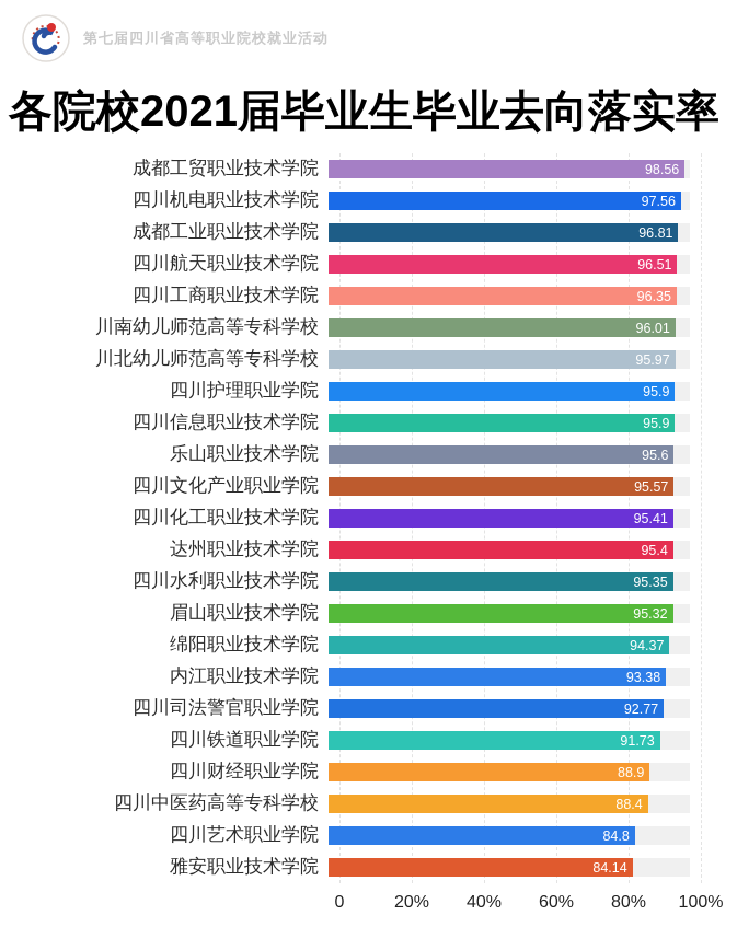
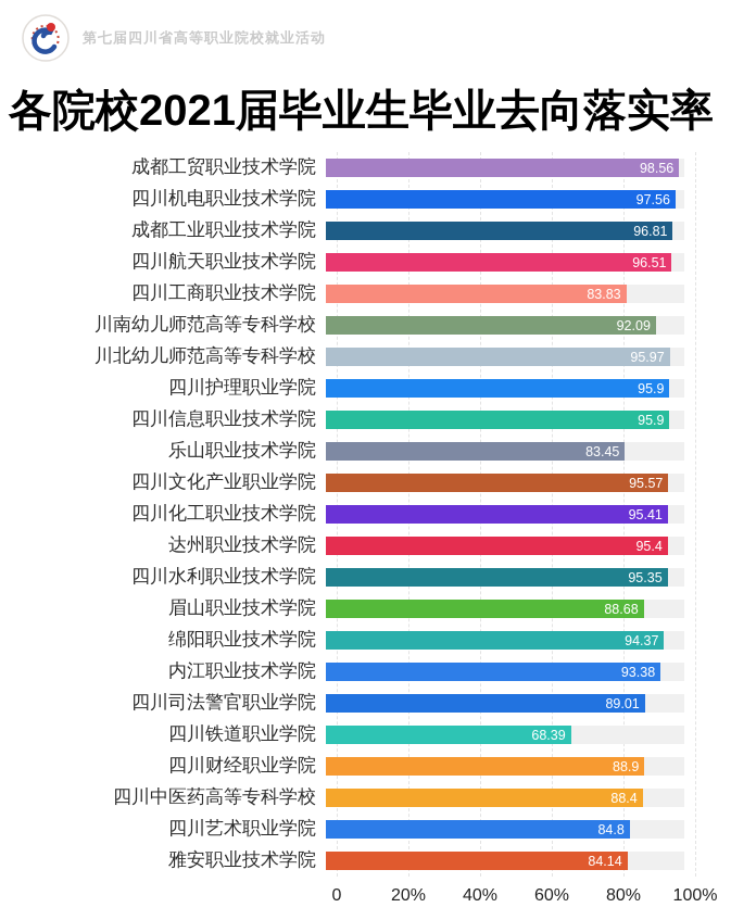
四川工商职业技术学院: 96.35 -> 83.83
川南幼儿师范高等专科学校: 96.01 -> 92.09
乐山职业技术学院: 95.6 -> 83.45
眉山职业技术学院: 95.32 -> 88.68
四川司法警官职业学院: 92.77 -> 89.01
四川铁道职业学院: 91.73 -> 68.39
